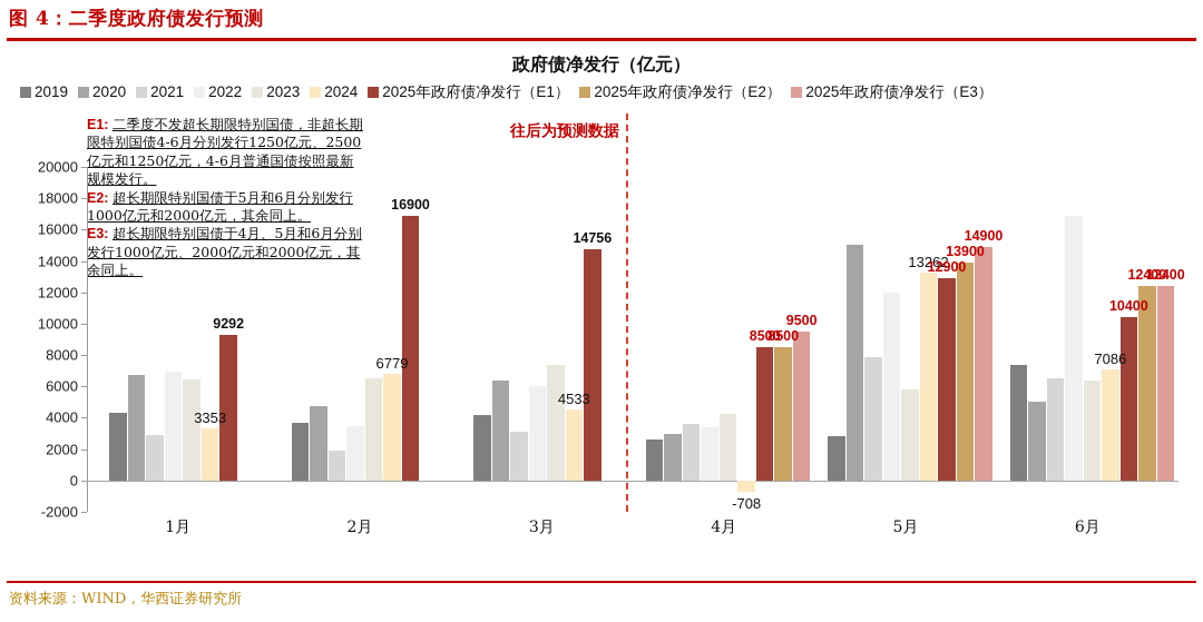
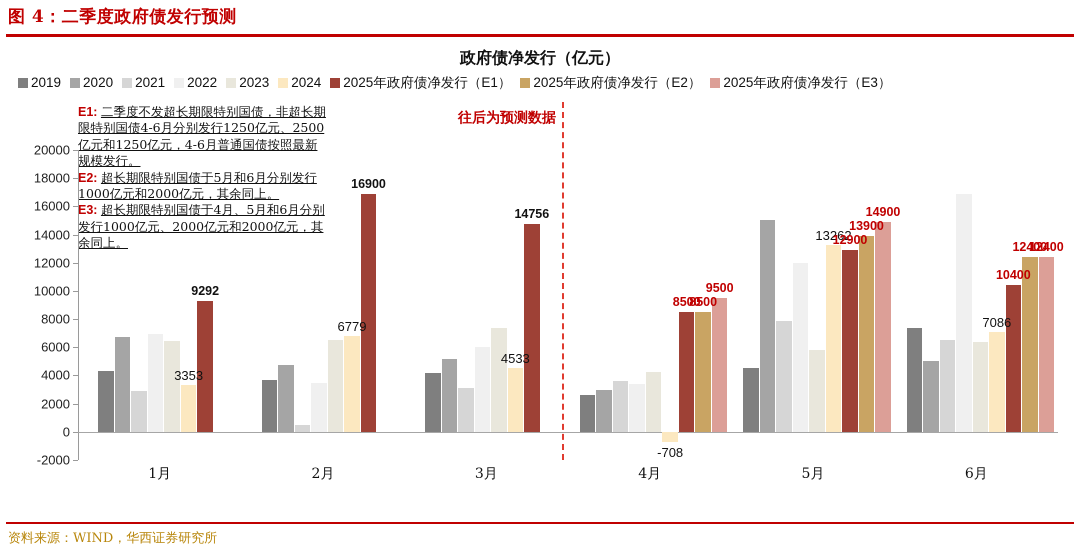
2021/2月: 1900 -> 400
2020/3月: 6400 -> 5200
2019/5月: 2800 -> 4600
